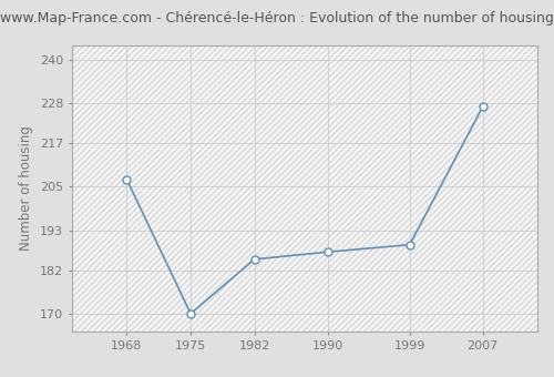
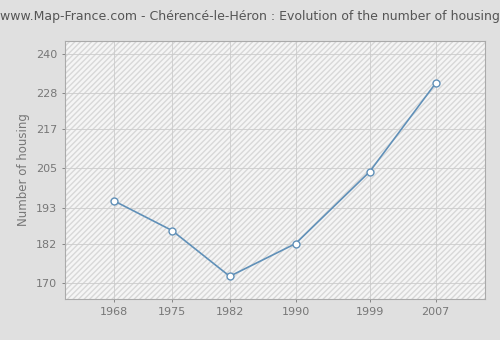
1968: 207 -> 195
1975: 170 -> 186
1982: 185 -> 172
1990: 187 -> 182
1999: 189 -> 204
2007: 227 -> 231
